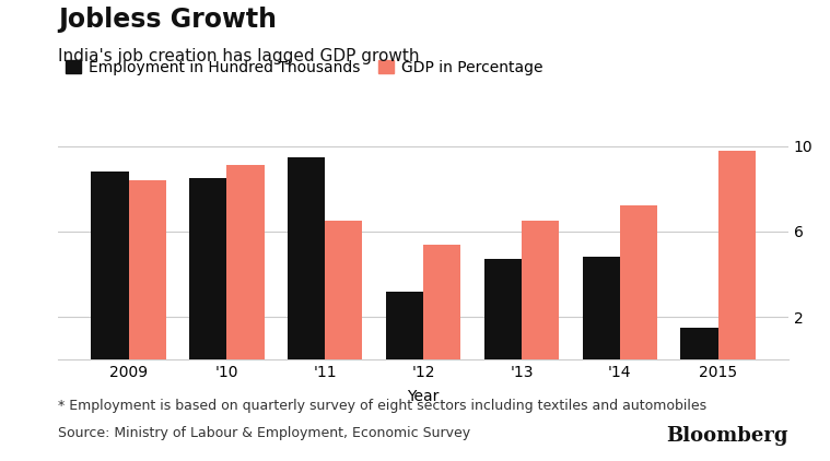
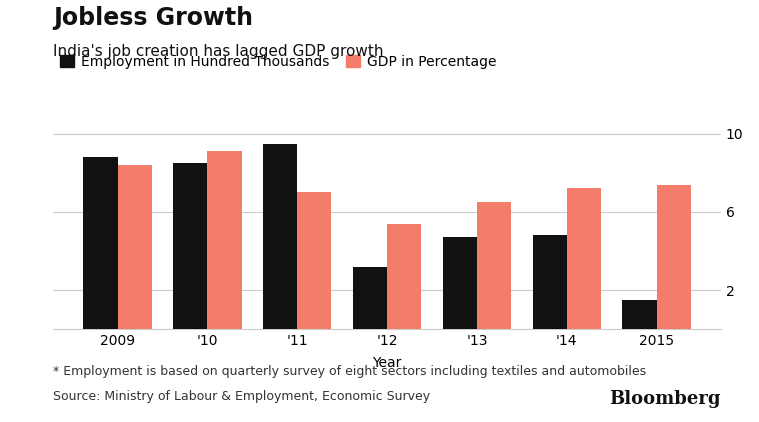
GDP in Percentage/'11: 6.5 -> 7.0
GDP in Percentage/2015: 9.8 -> 7.4
